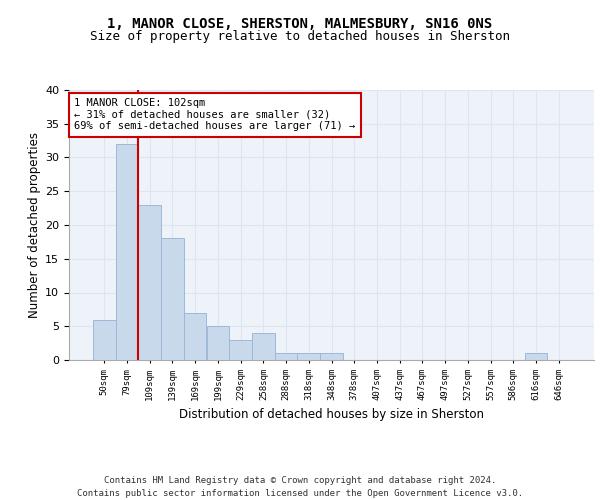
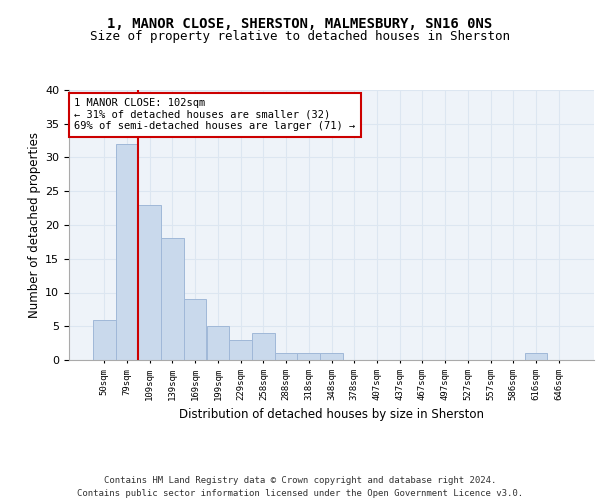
169sqm: 7 -> 9
